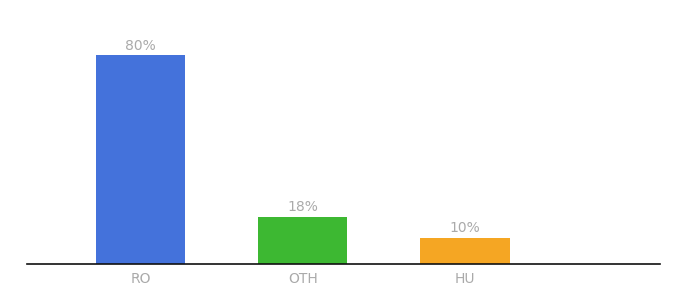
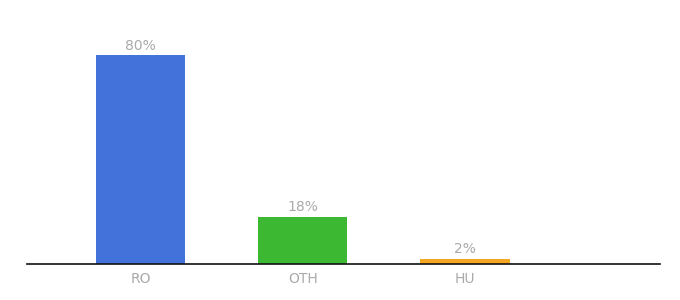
HU: 10% -> 2%
